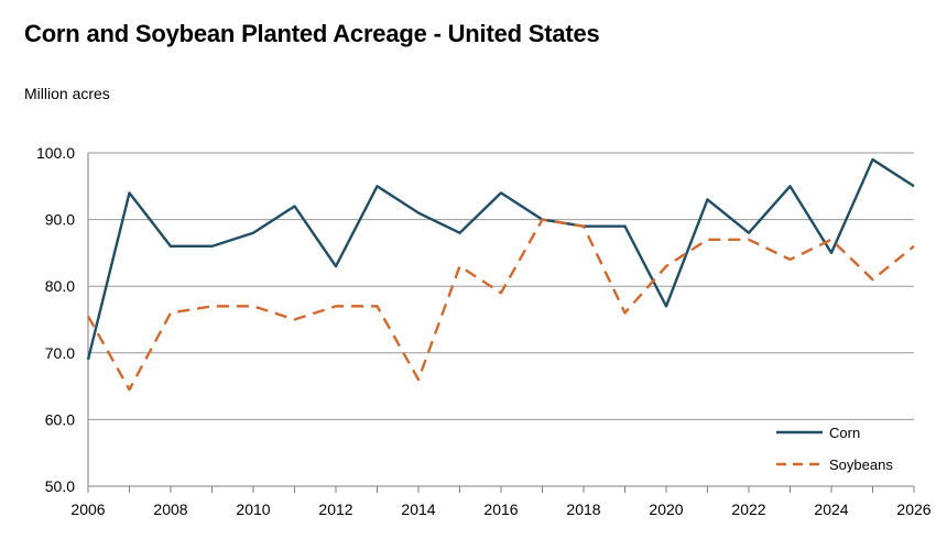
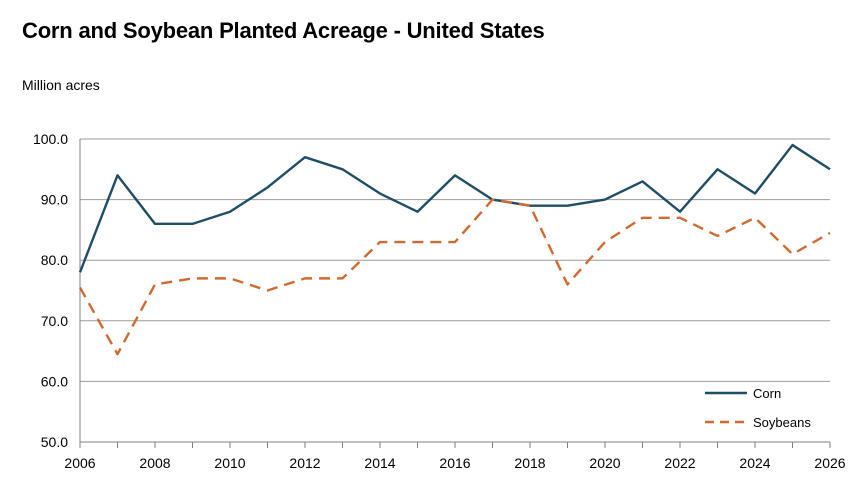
Corn/2006: 69 -> 78
Corn/2012: 83 -> 97
Soybeans/2014: 66 -> 83
Soybeans/2016: 79 -> 83
Corn/2020: 77 -> 90
Corn/2024: 85 -> 91
Soybeans/2026: 86 -> 84
